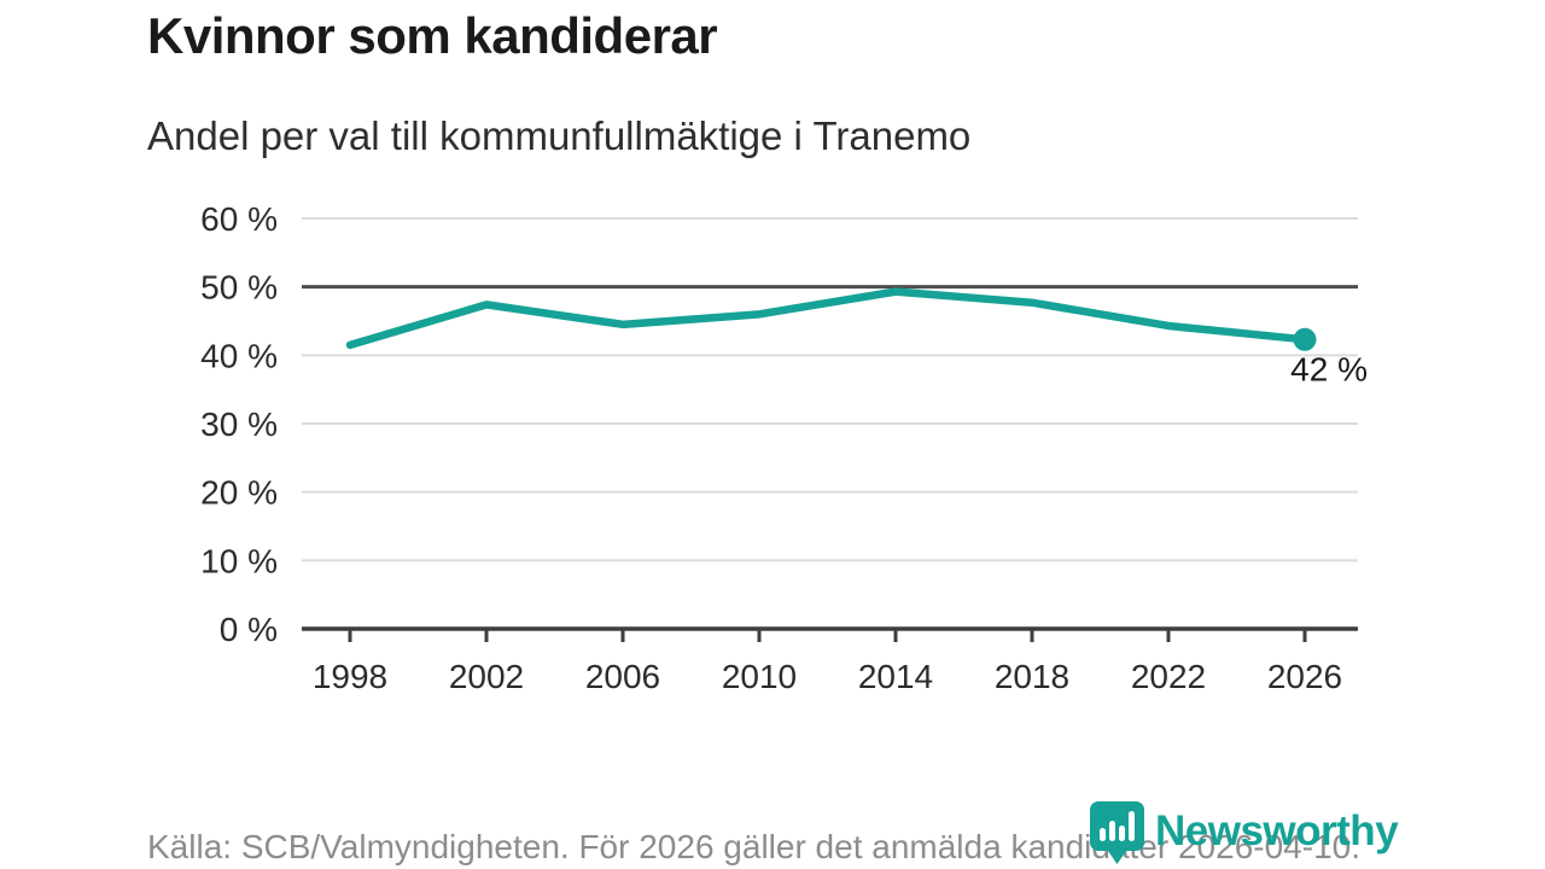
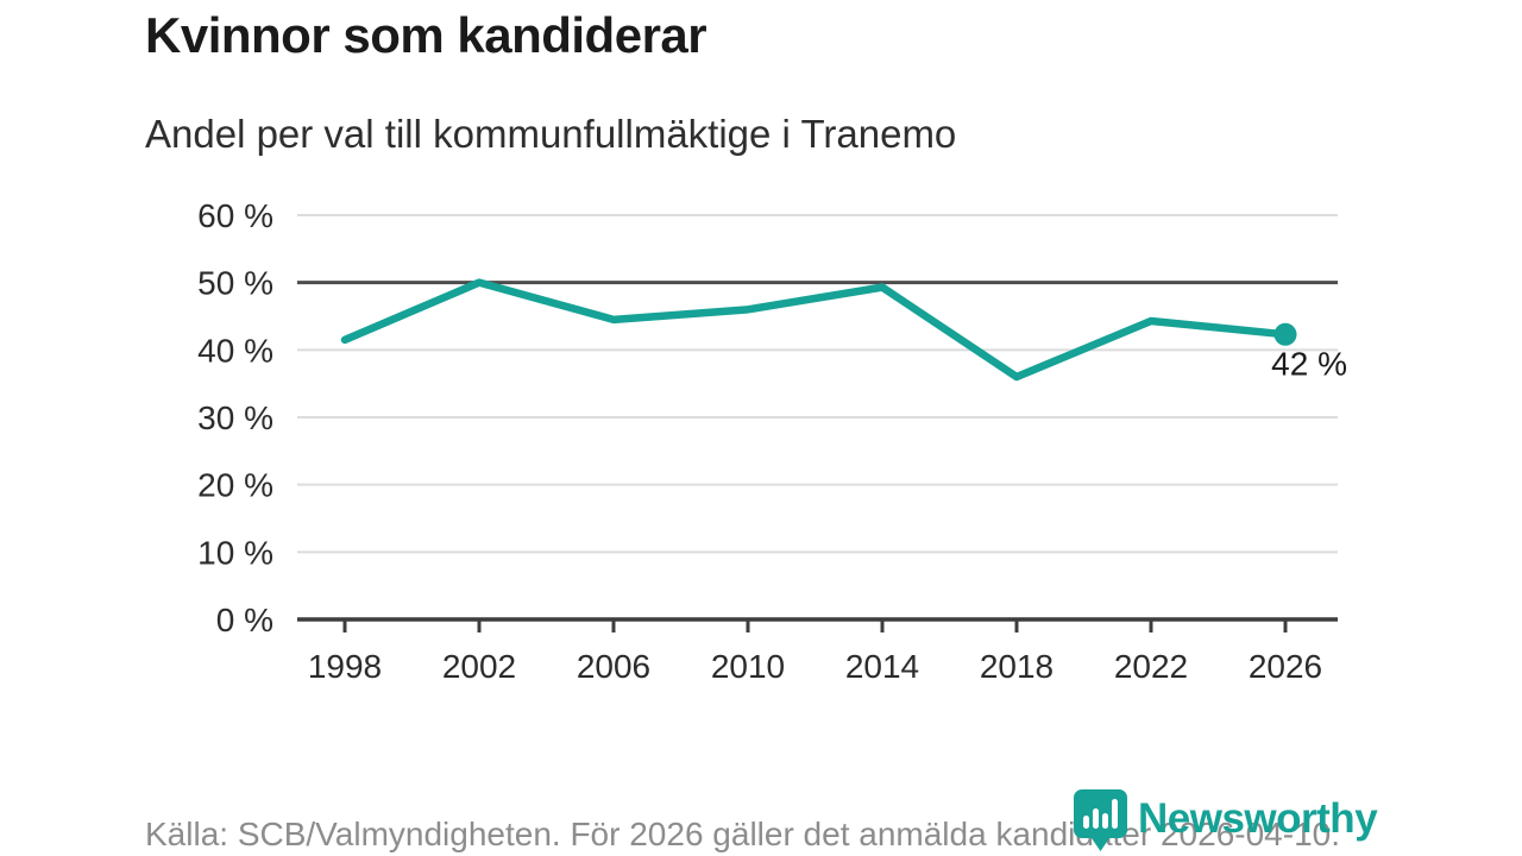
2002: 47% -> 50%
2018: 48% -> 36%
